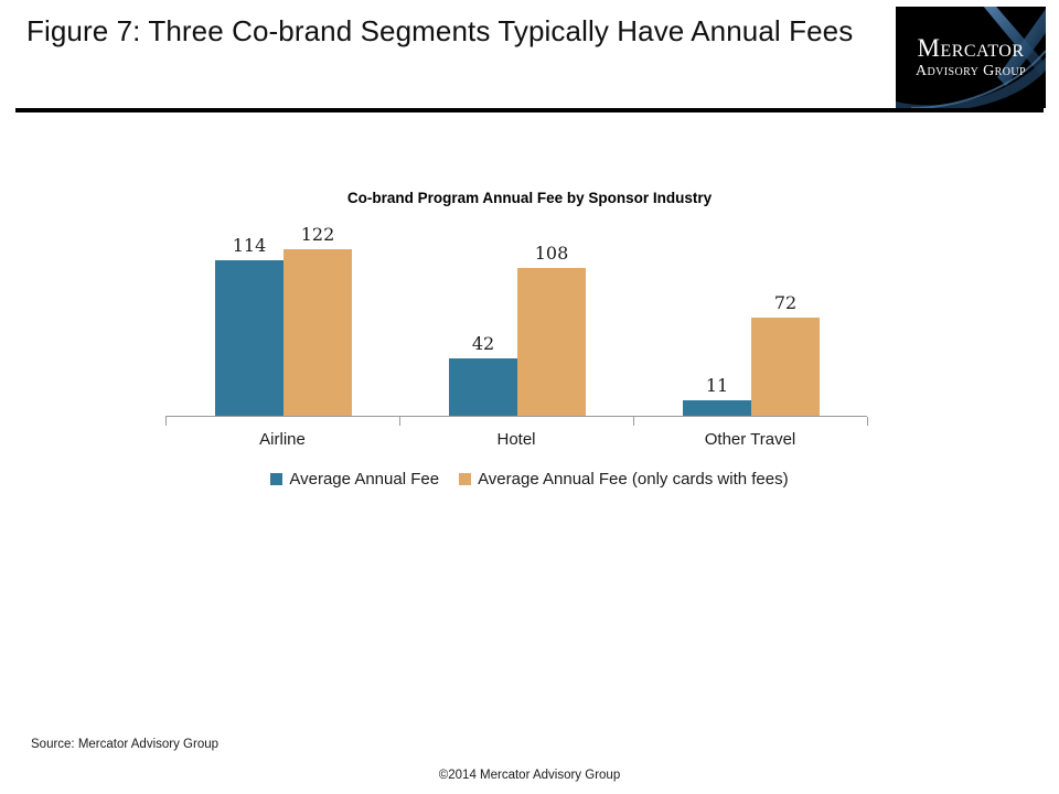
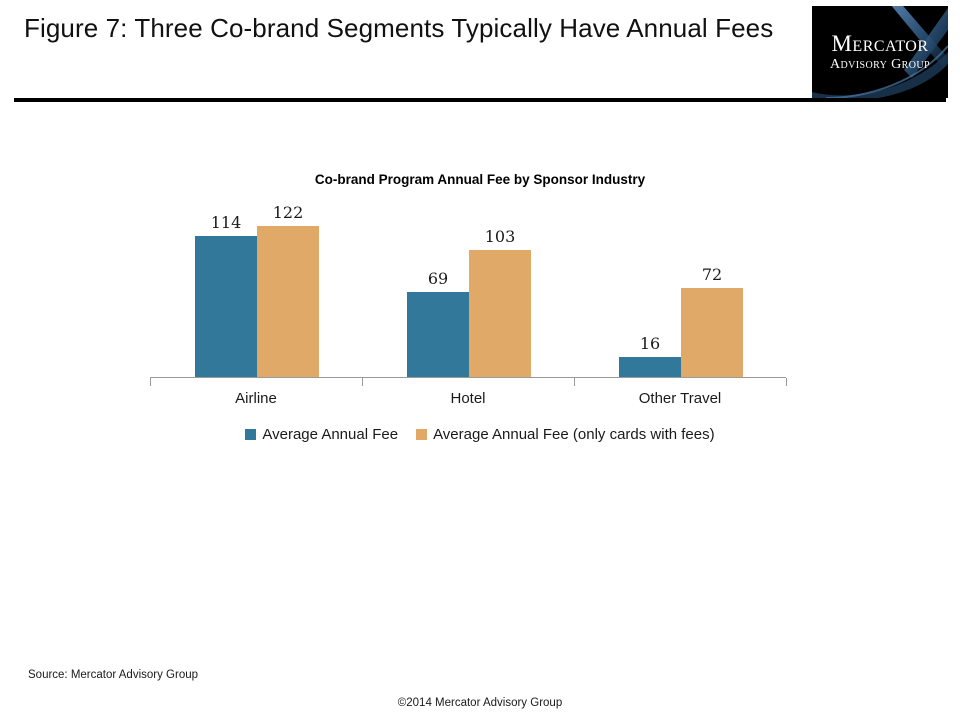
Average Annual Fee/Hotel: 42 -> 69
Average Annual Fee (only cards with fees)/Hotel: 108 -> 103
Average Annual Fee/Other Travel: 11 -> 16
